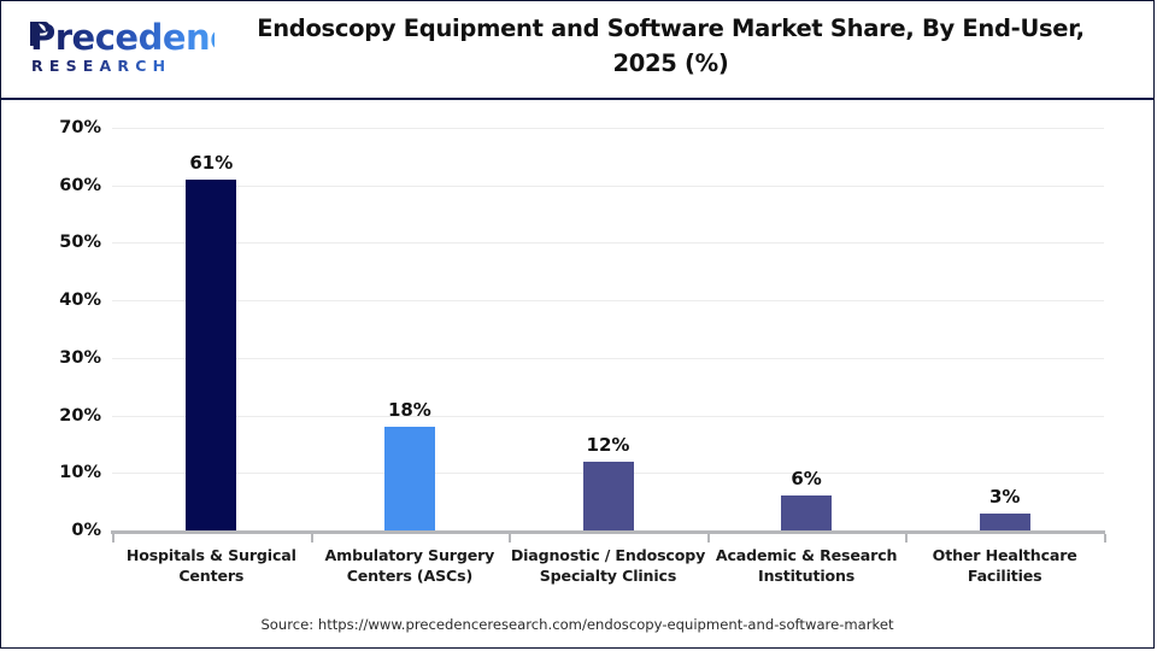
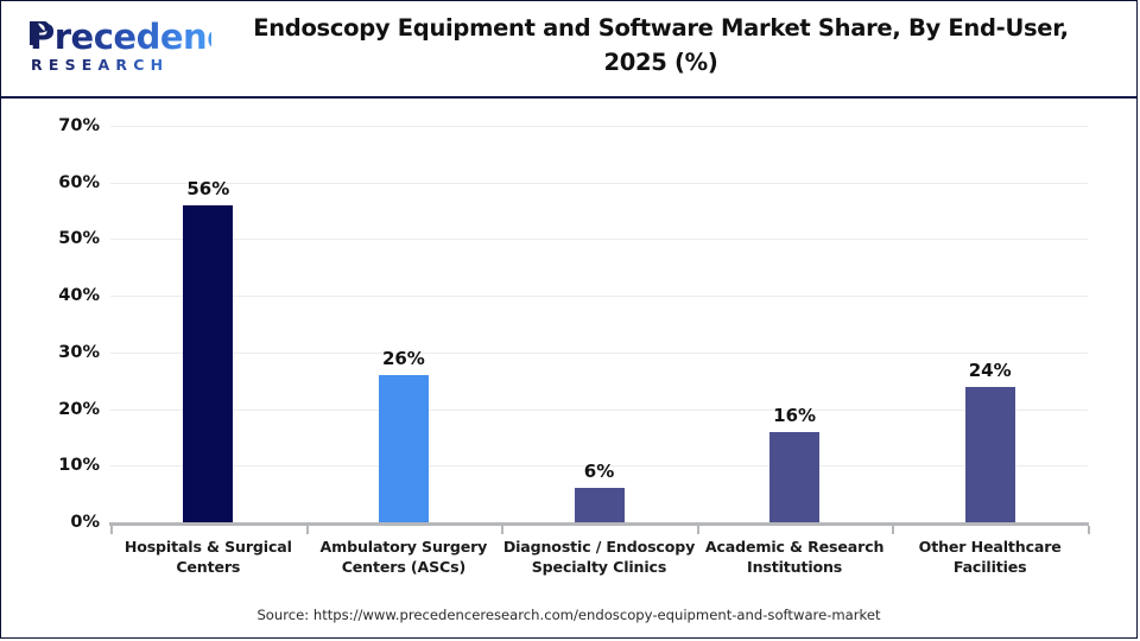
Hospitals & Surgical Centers: 61% -> 56%
Ambulatory Surgery Centers (ASCs): 18% -> 26%
Diagnostic / Endoscopy Specialty Clinics: 12% -> 6%
Academic & Research Institutions: 6% -> 16%
Other Healthcare Facilities: 3% -> 24%
